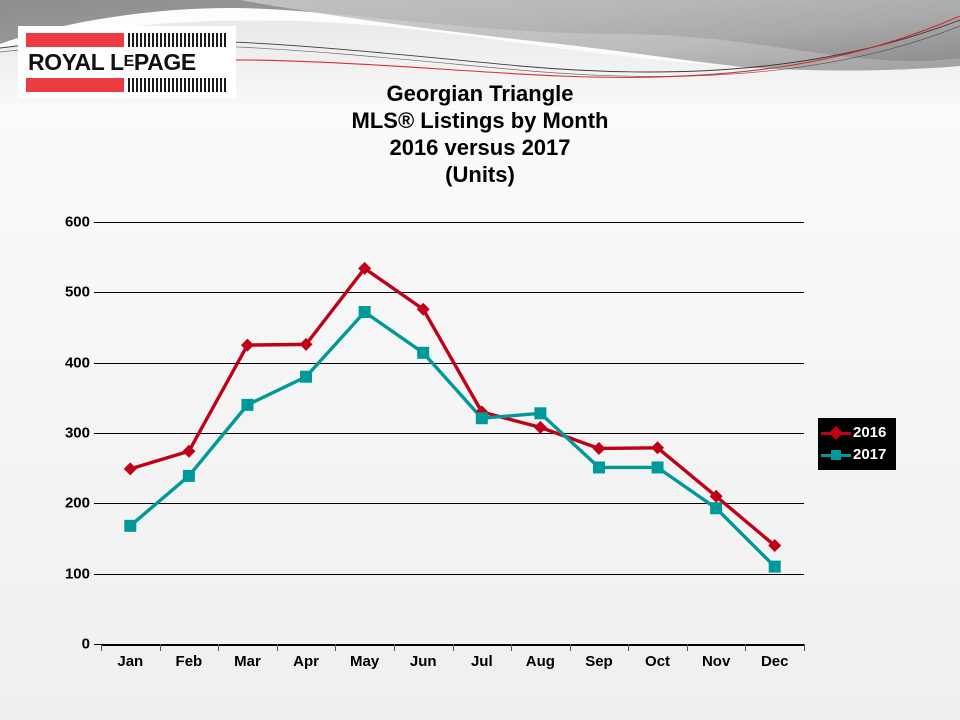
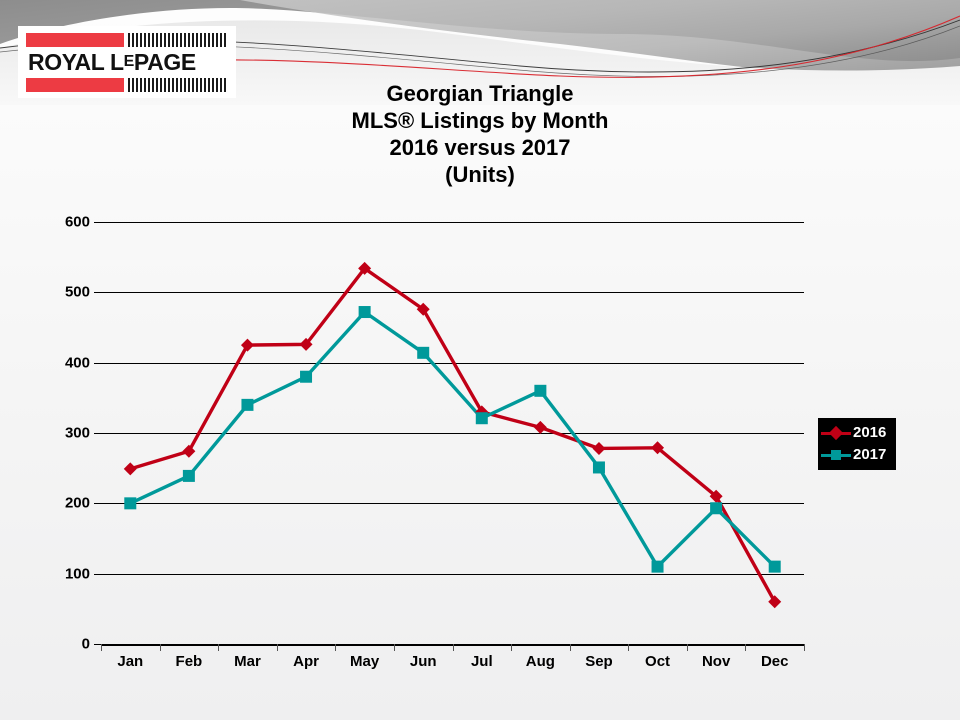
2017/Jan: 170 -> 200
2017/Aug: 330 -> 360
2017/Oct: 250 -> 110
2016/Dec: 140 -> 60
